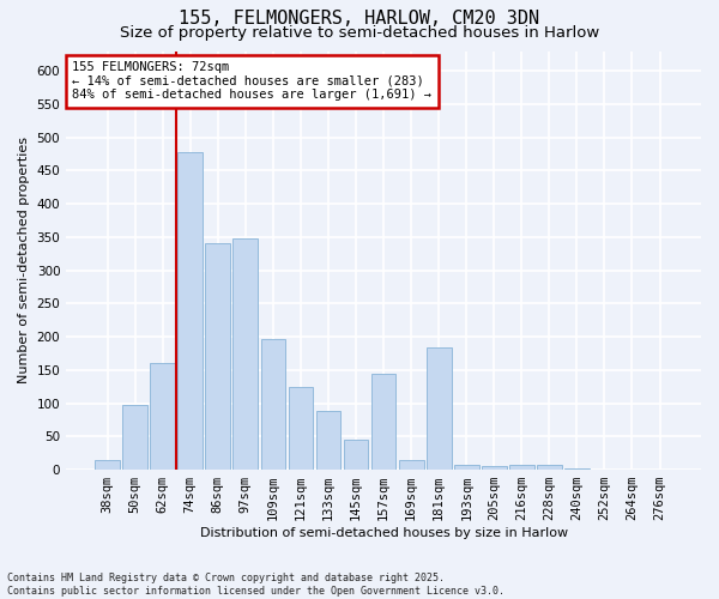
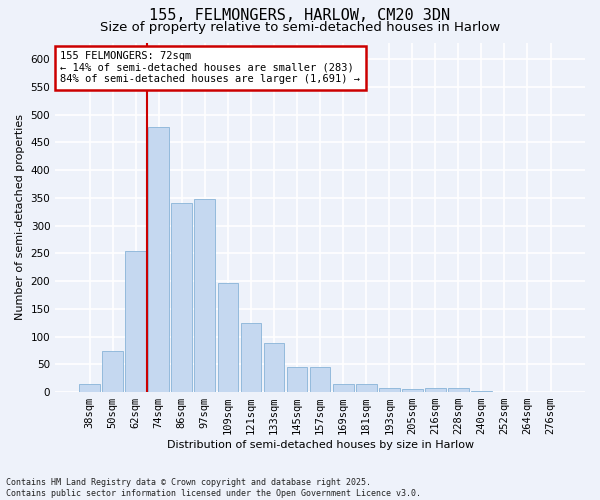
50sqm: 98 -> 74
62sqm: 160 -> 255
157sqm: 144 -> 46
181sqm: 184 -> 15
